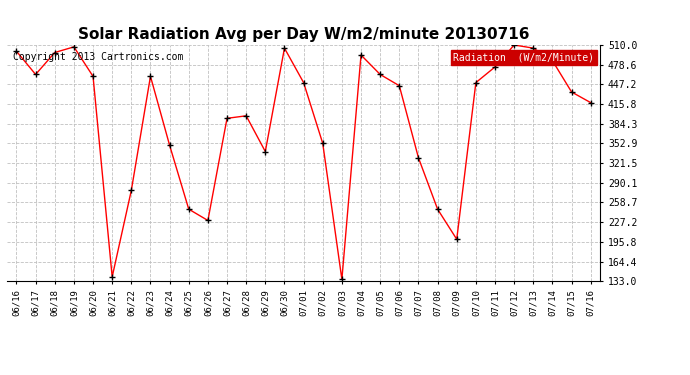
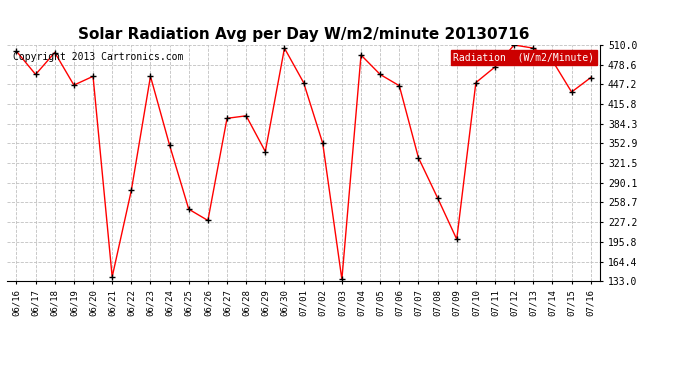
06/19: 507 -> 446
07/08: 248 -> 266
07/16: 418 -> 458
